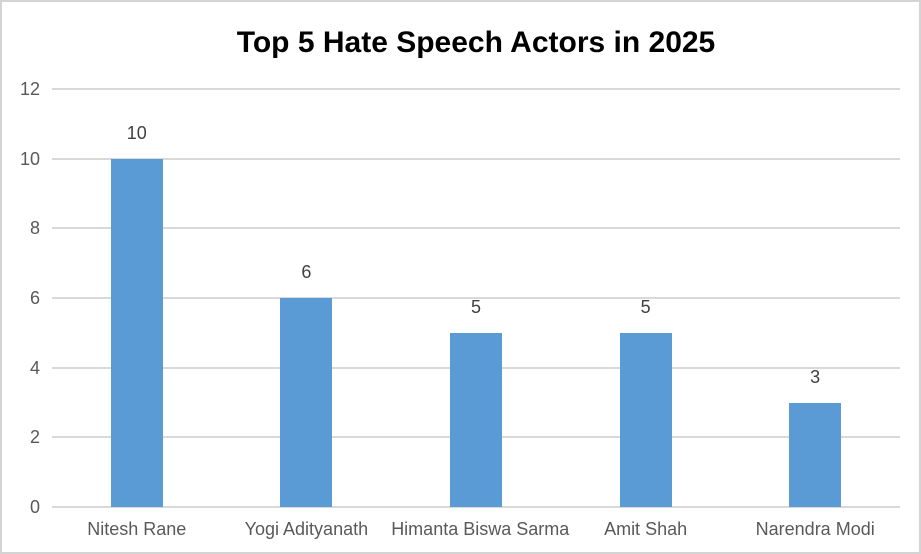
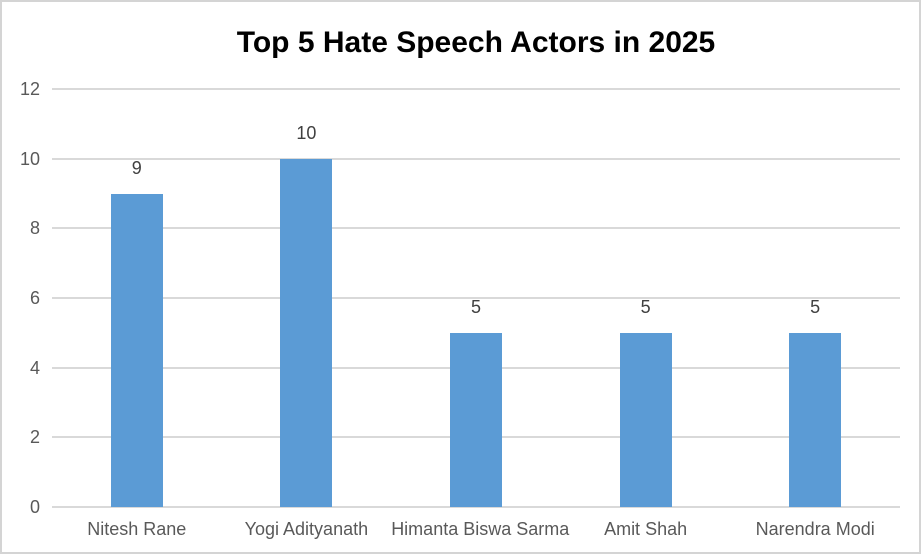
Nitesh Rane: 10 -> 9
Yogi Adityanath: 6 -> 10
Narendra Modi: 3 -> 5
